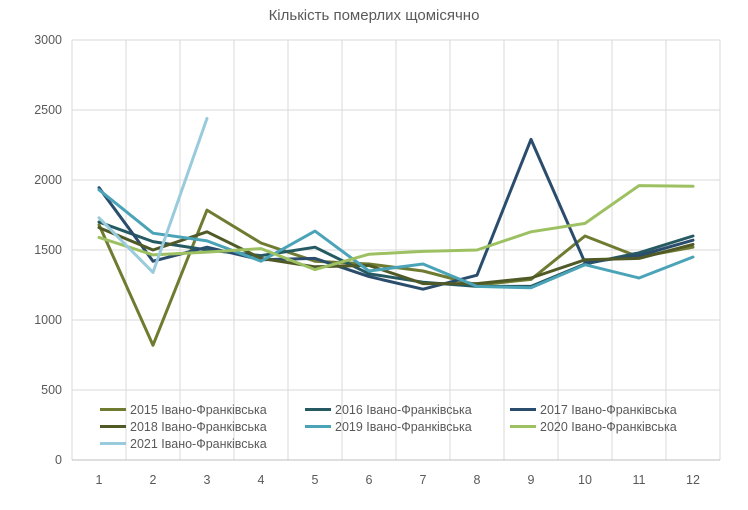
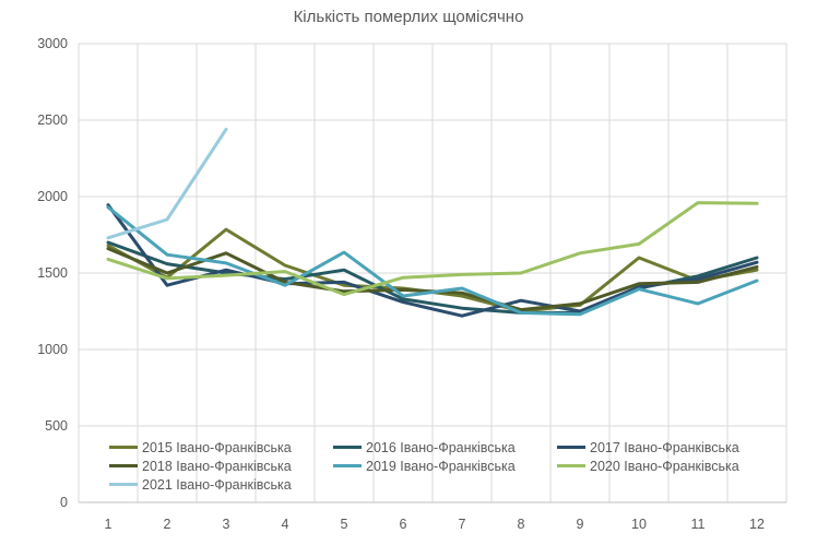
2015 Івано-Франківська/2: 820 -> 1470
2021 Івано-Франківська/2: 1340 -> 1850
2018 Івано-Франківська/7: 1260 -> 1370
2017 Івано-Франківська/9: 2290 -> 1250
